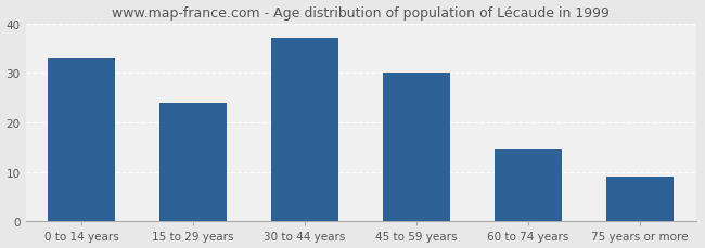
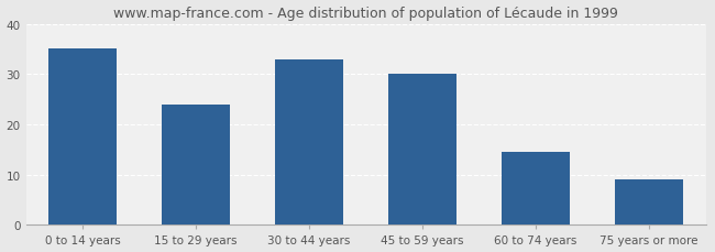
0 to 14 years: 33.0 -> 35.0
30 to 44 years: 37.0 -> 33.0
